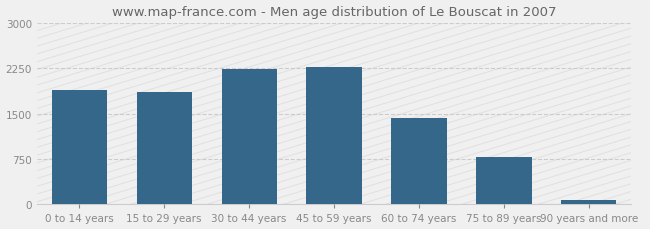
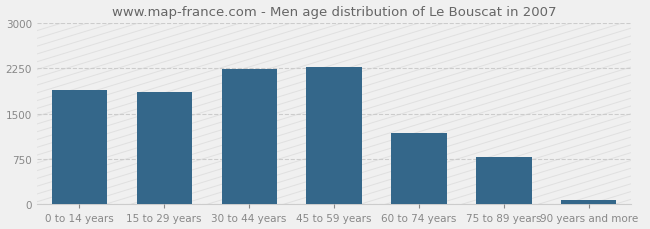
60 to 74 years: 1420 -> 1180
